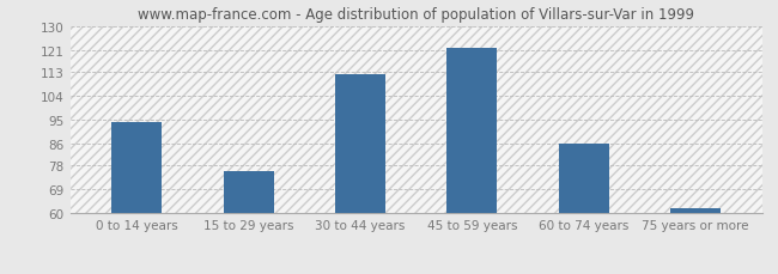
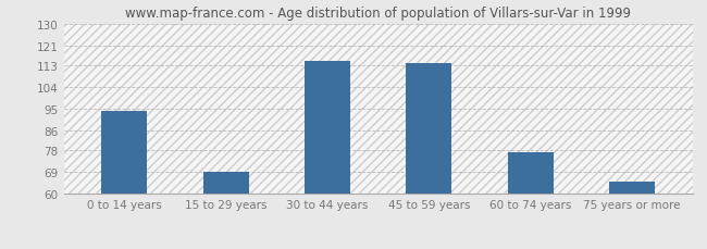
15 to 29 years: 76 -> 69
30 to 44 years: 112 -> 115
45 to 59 years: 122 -> 114
60 to 74 years: 86 -> 77
75 years or more: 62 -> 65
